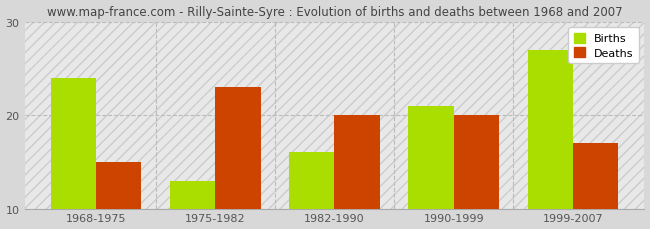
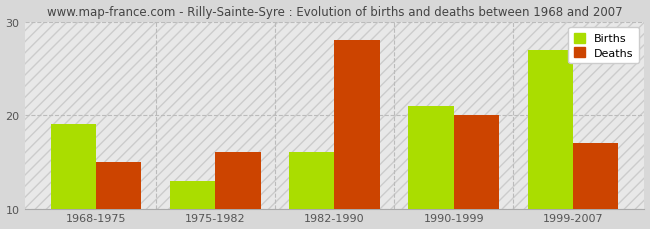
Births/1968-1975: 24 -> 19
Deaths/1975-1982: 23 -> 16
Deaths/1982-1990: 20 -> 28
